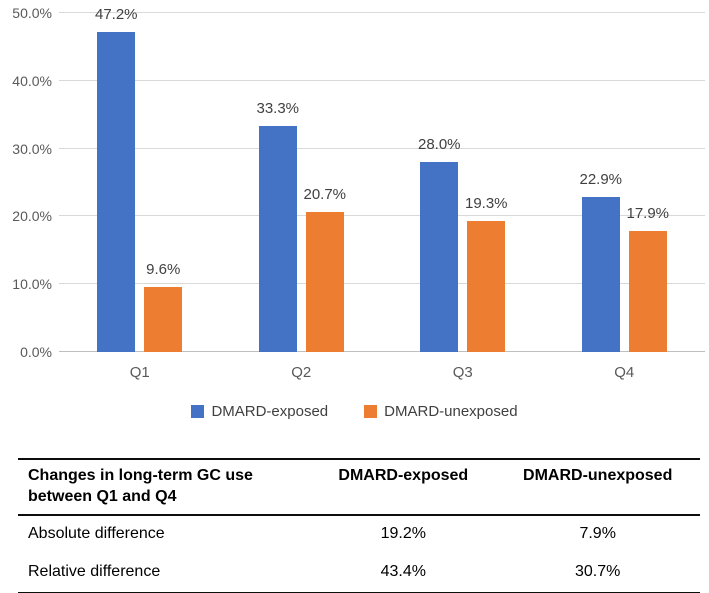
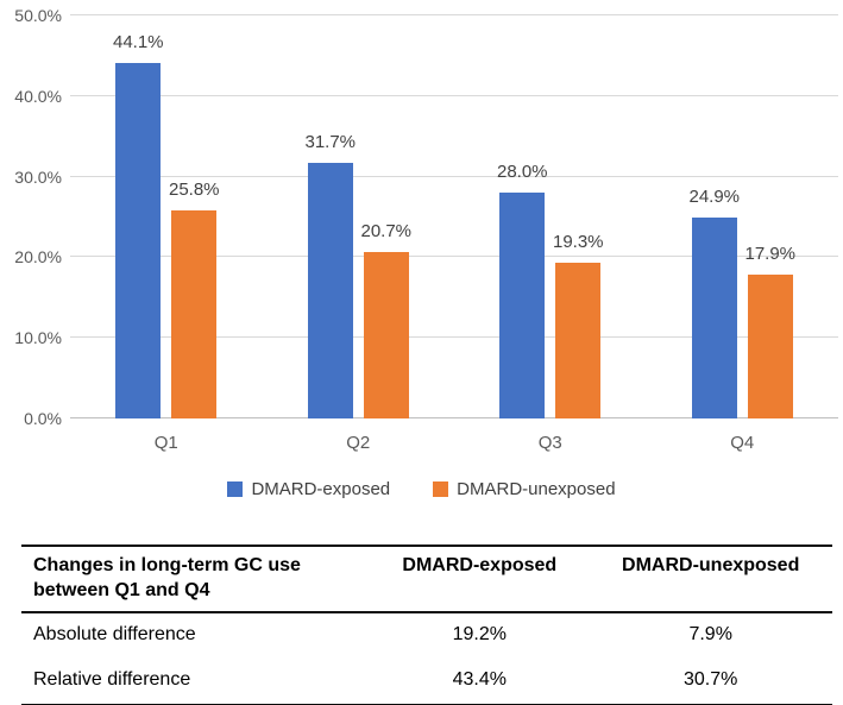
DMARD-exposed/Q1: 47.2% -> 44.1%
DMARD-unexposed/Q1: 9.6% -> 25.8%
DMARD-exposed/Q2: 33.3% -> 31.7%
DMARD-exposed/Q4: 22.9% -> 24.9%
